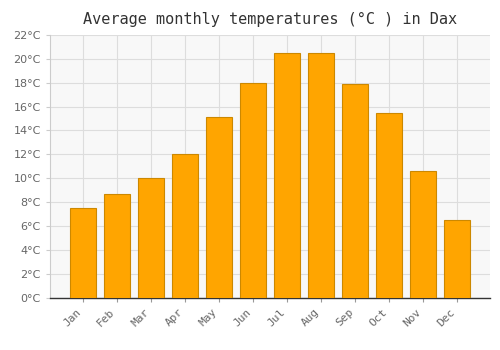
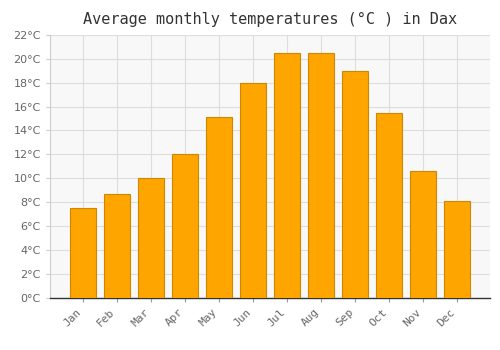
Sep: 17.9°C -> 19.0°C
Dec: 6.5°C -> 8.1°C
